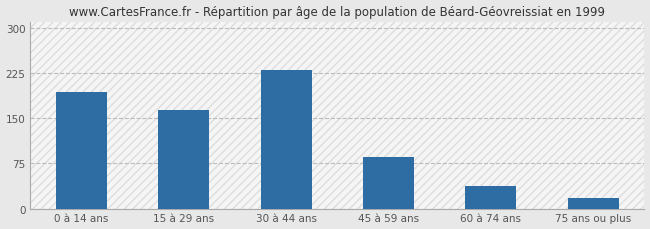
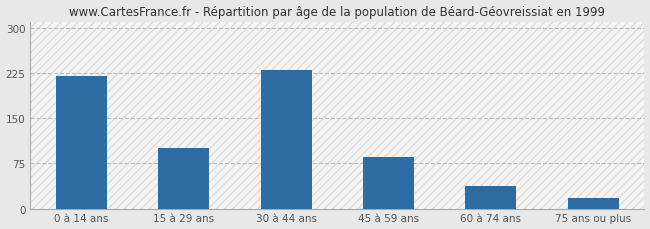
0 à 14 ans: 194 -> 220
15 à 29 ans: 164 -> 100
